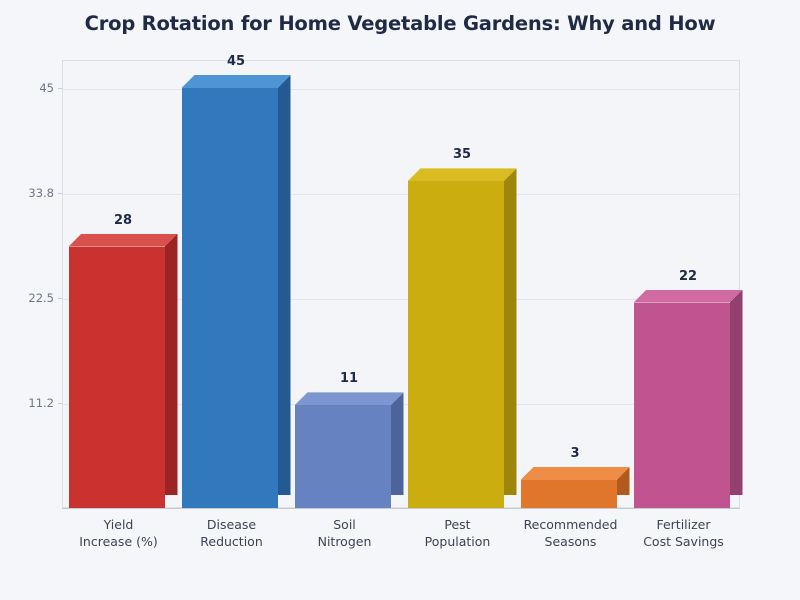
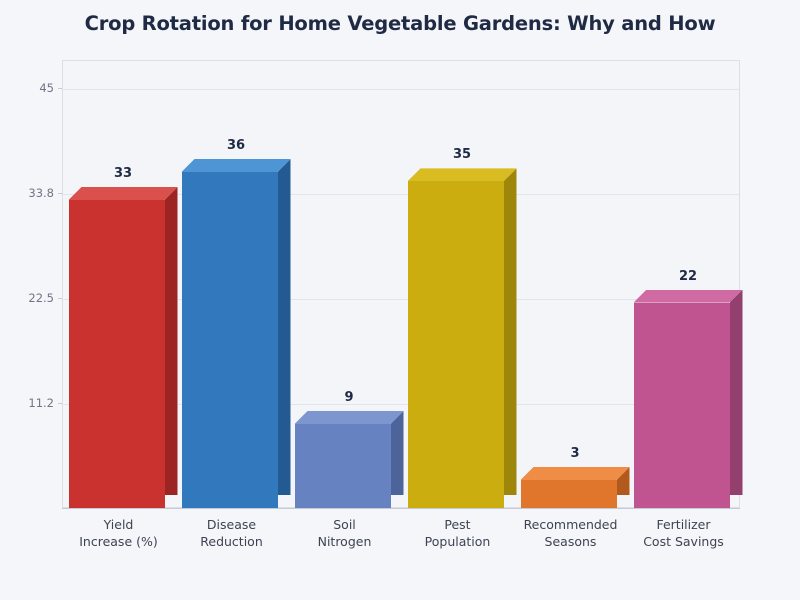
Yield Increase (%): 28 -> 33
Disease Reduction: 45 -> 36
Soil Nitrogen: 11 -> 9
